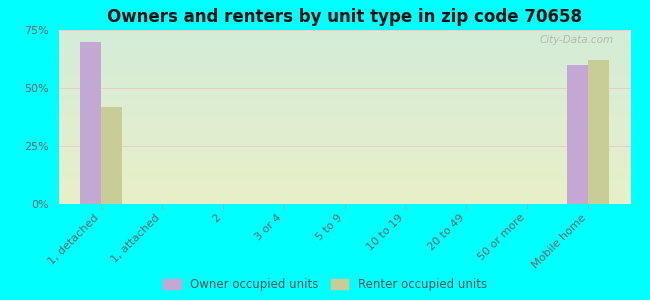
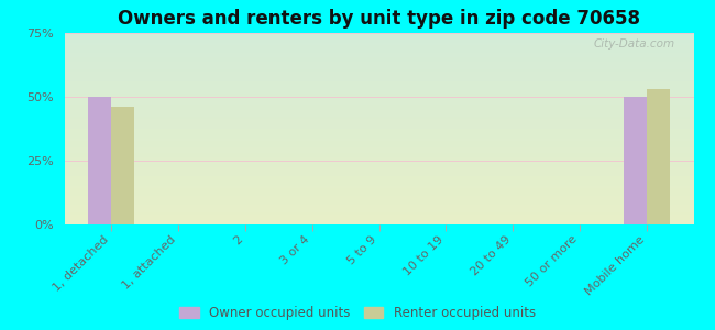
Owner occupied units/1, detached: 70% -> 50%
Renter occupied units/1, detached: 42% -> 46%
Owner occupied units/Mobile home: 60% -> 50%
Renter occupied units/Mobile home: 62% -> 53%
